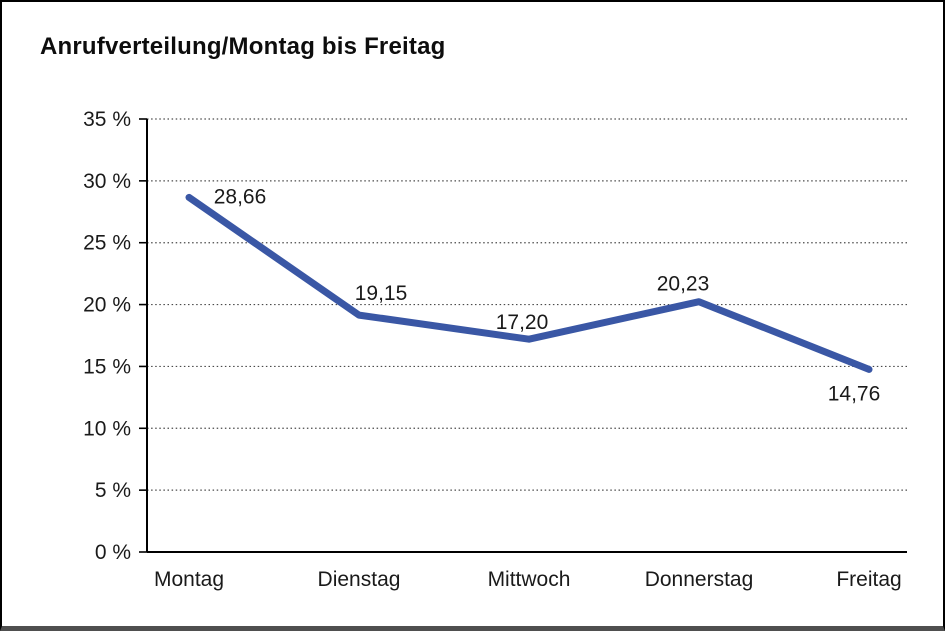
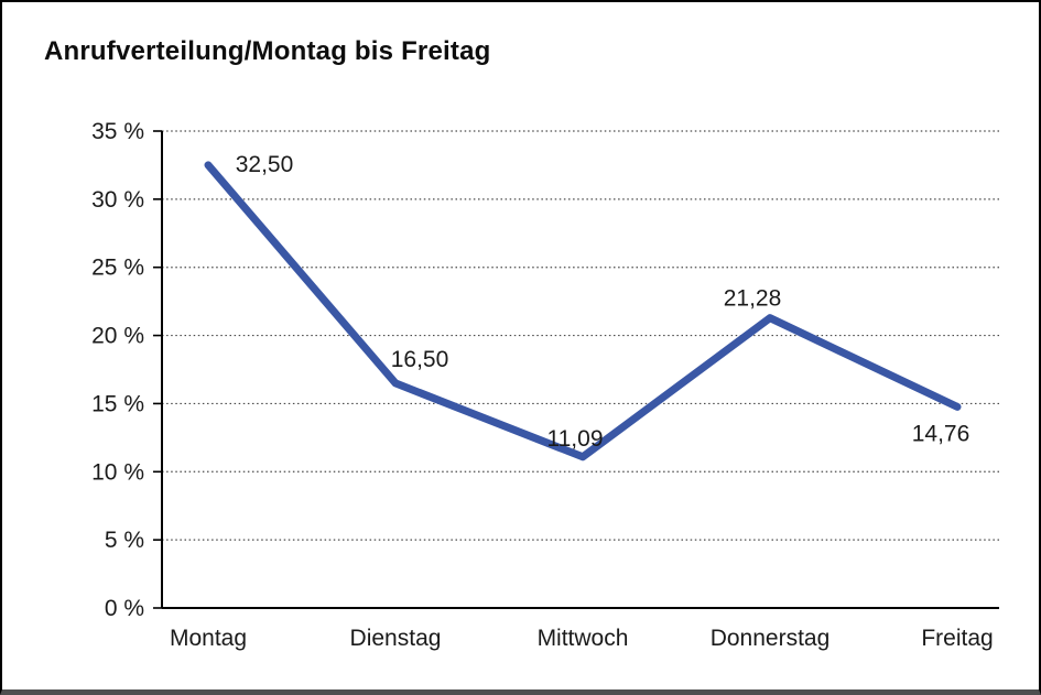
Montag: 28,66 -> 32,50
Dienstag: 19,15 -> 16,50
Mittwoch: 17,20 -> 11,09
Donnerstag: 20,23 -> 21,28
